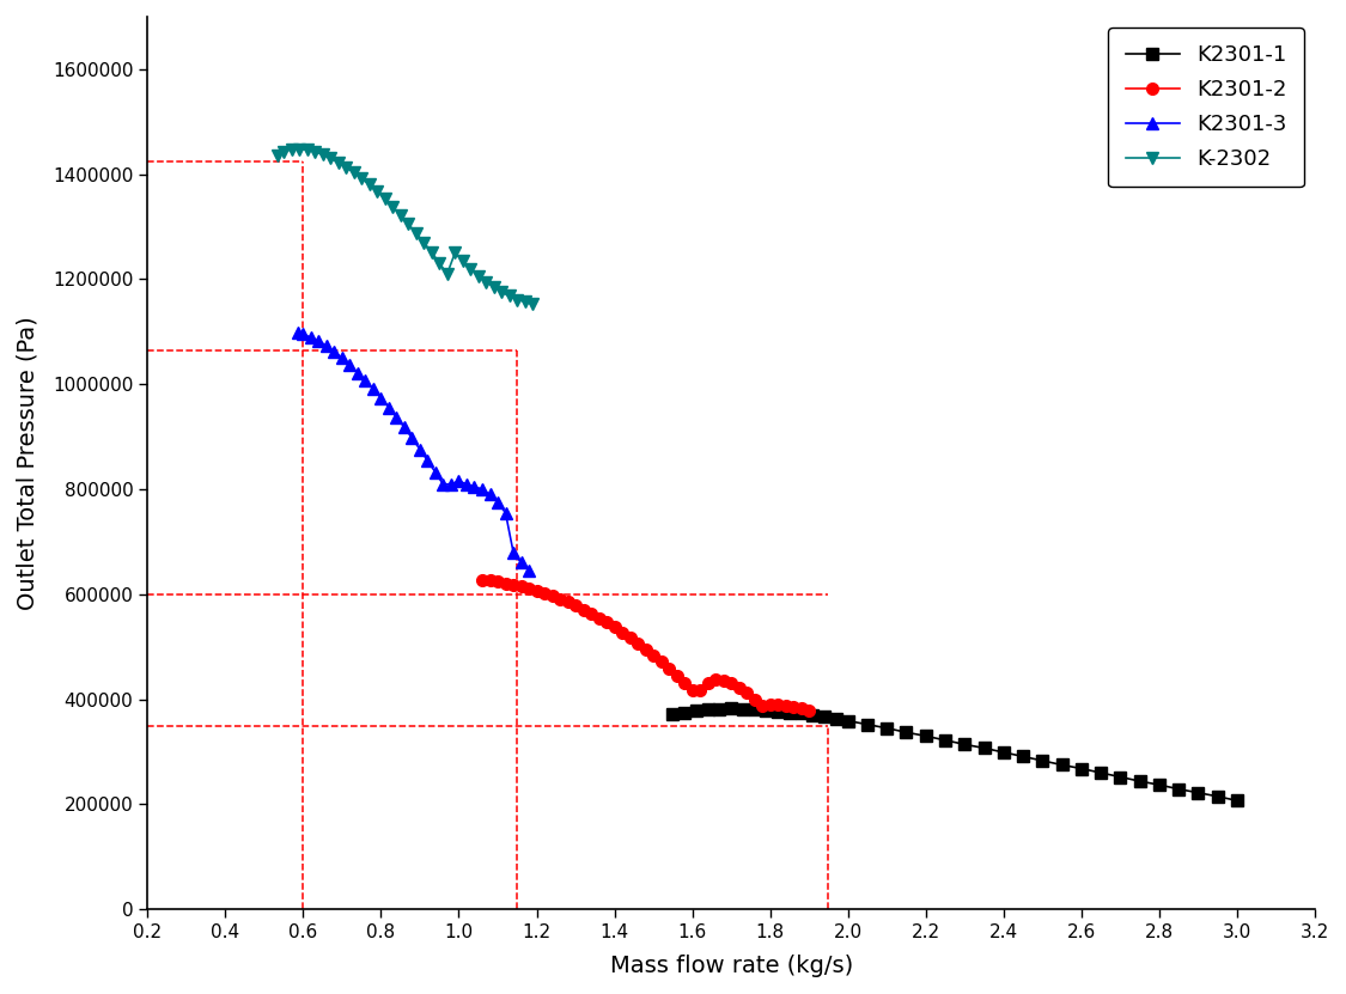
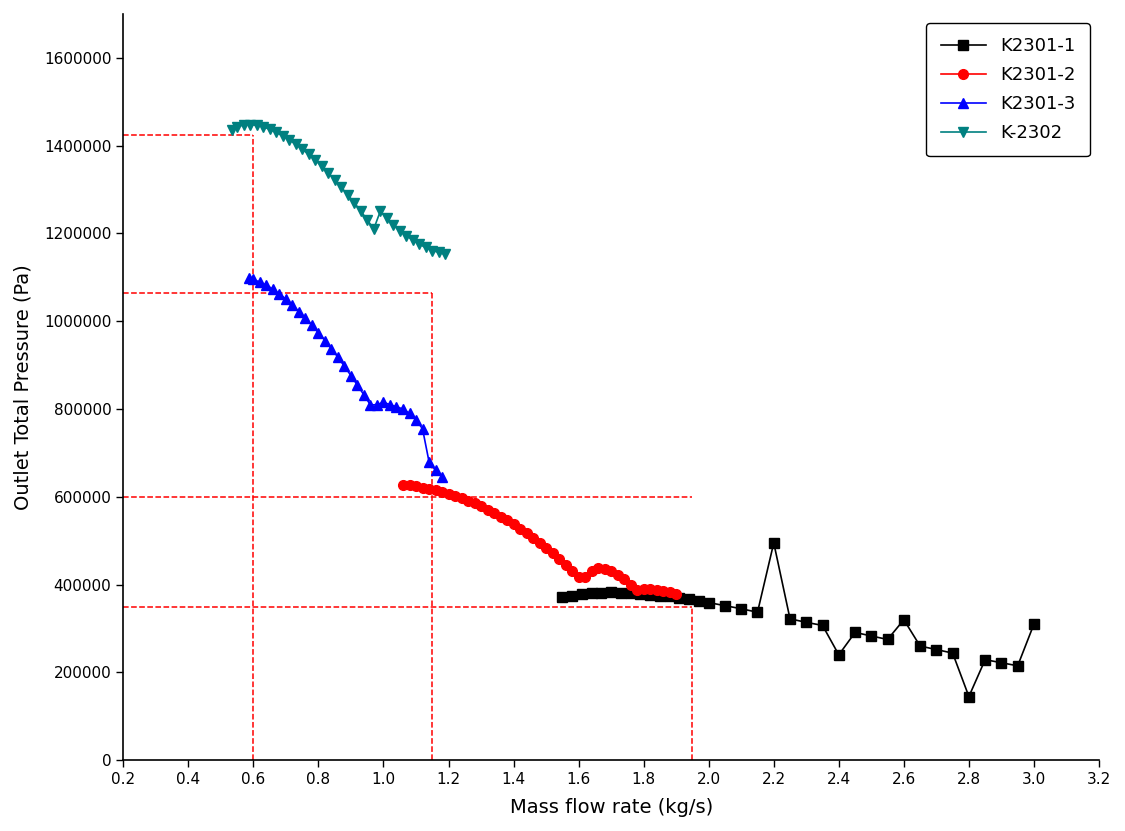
K2301-1/2.2: 330000 -> 495000
K2301-1/2.4: 299000 -> 240000
K2301-1/2.6: 268000 -> 320000
K2301-1/2.8: 237000 -> 145000
K2301-1/3.0: 207000 -> 310000
